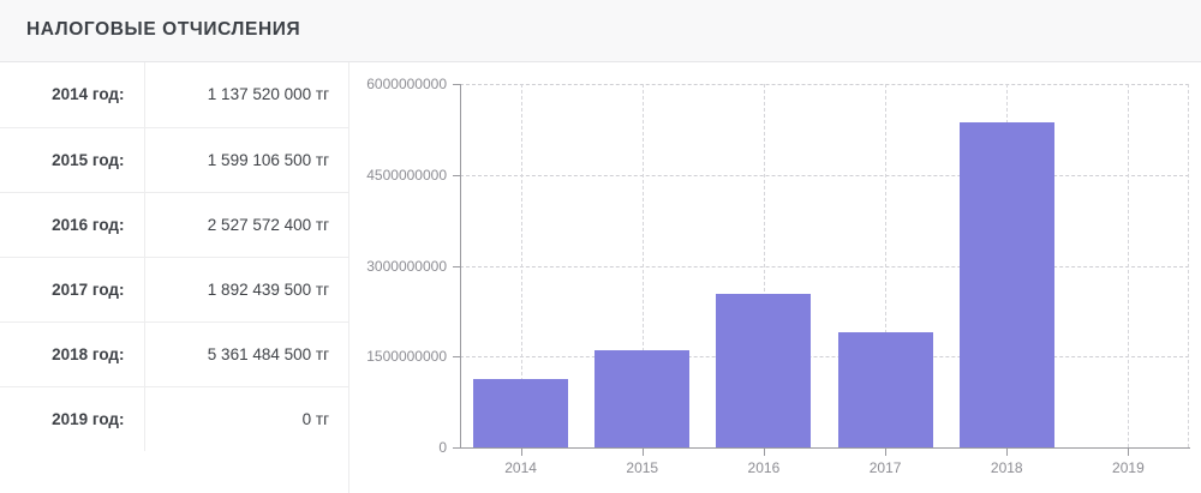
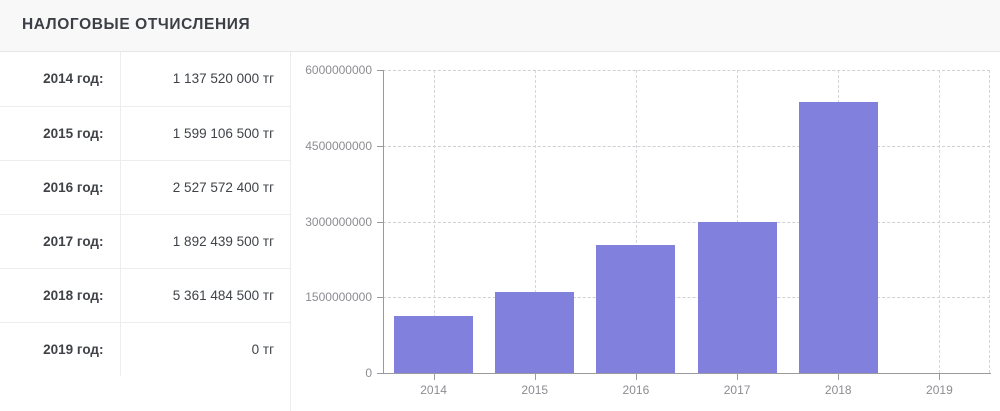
2017: 1900000000 -> 3000000000
